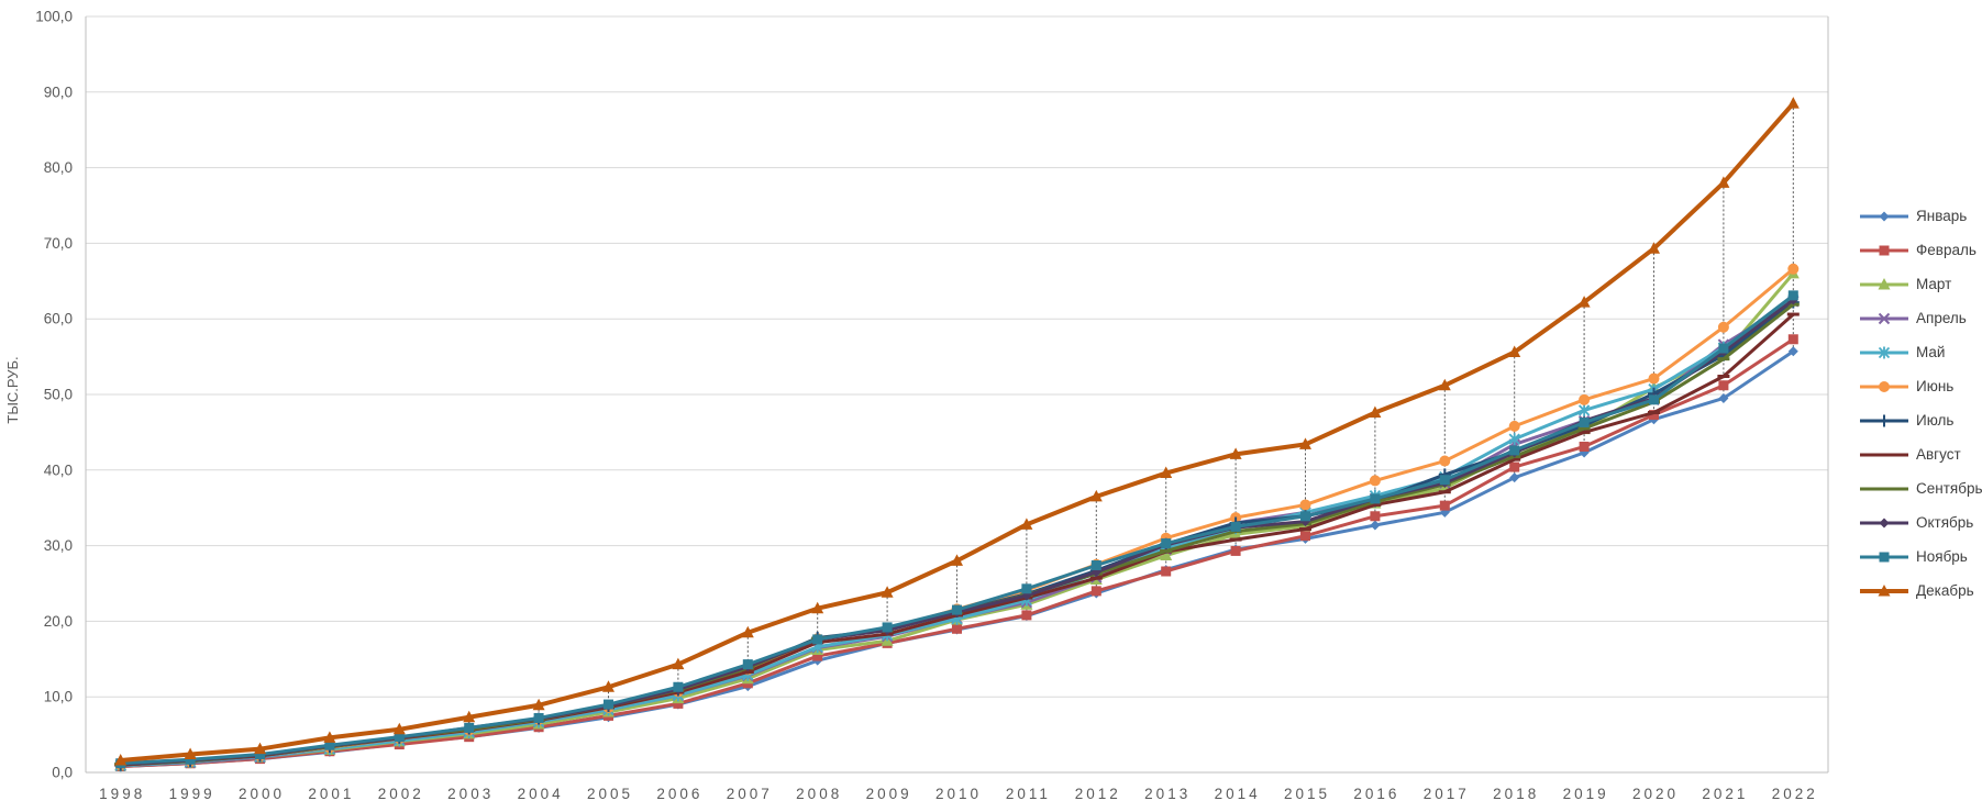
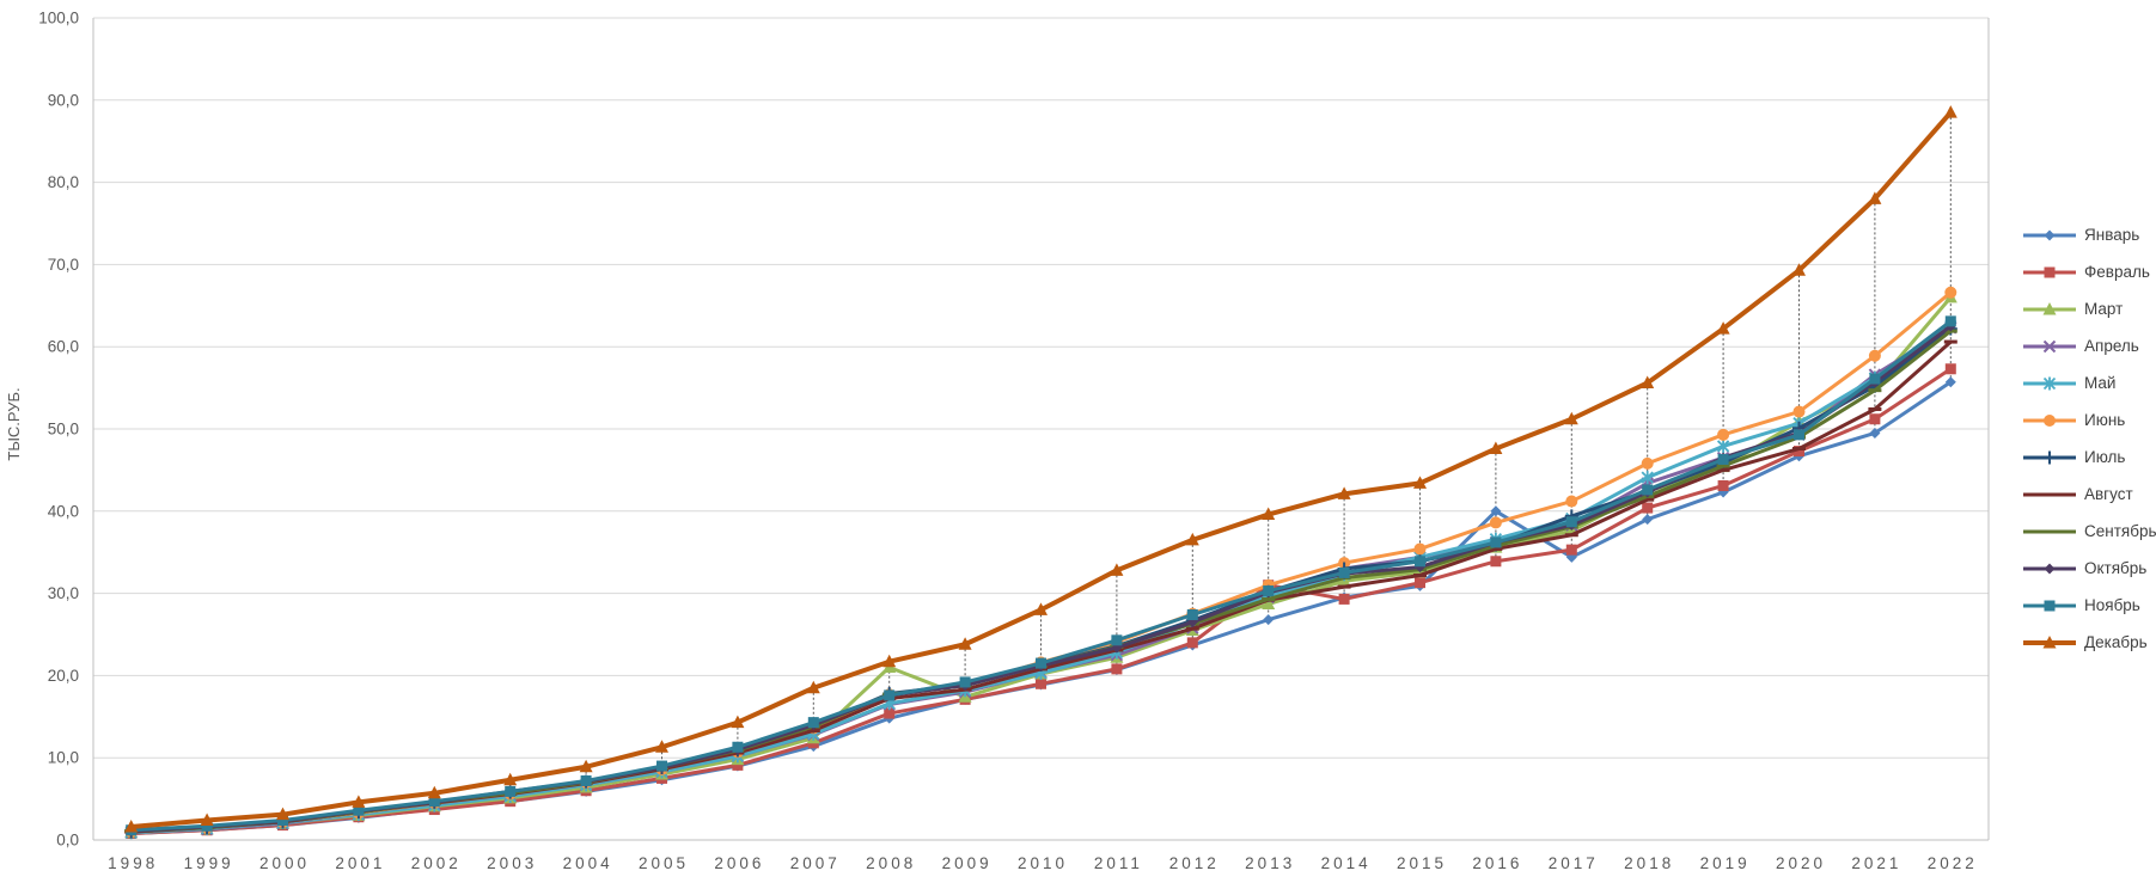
Март/2008: 16 -> 21
Февраль/2013: 27 -> 31
Январь/2016: 33 -> 40
